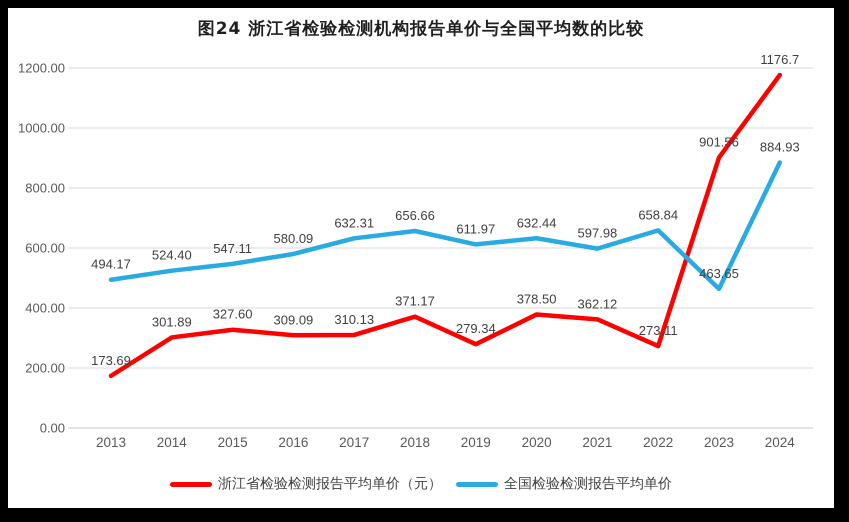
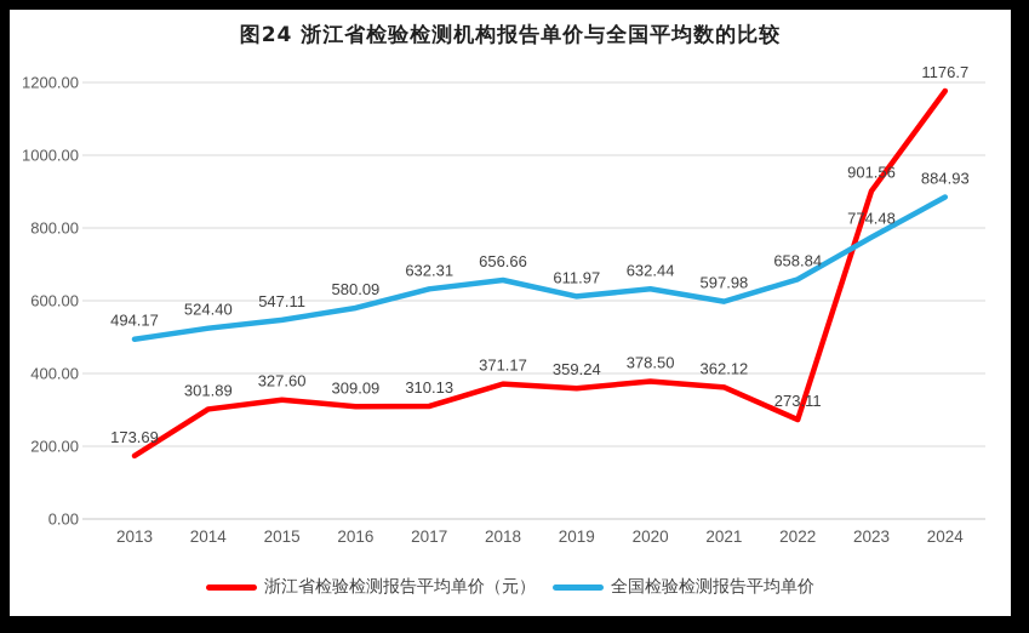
浙江省检验检测报告平均单价（元）/2019: 279.34 -> 359.24
全国检验检测报告平均单价/2023: 463.65 -> 774.48
